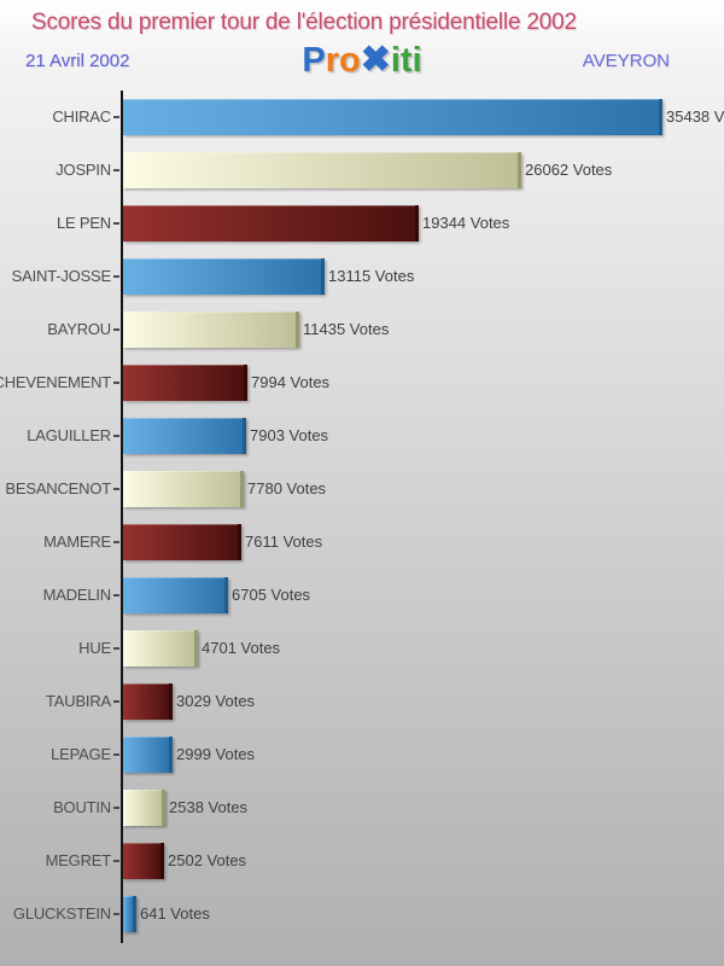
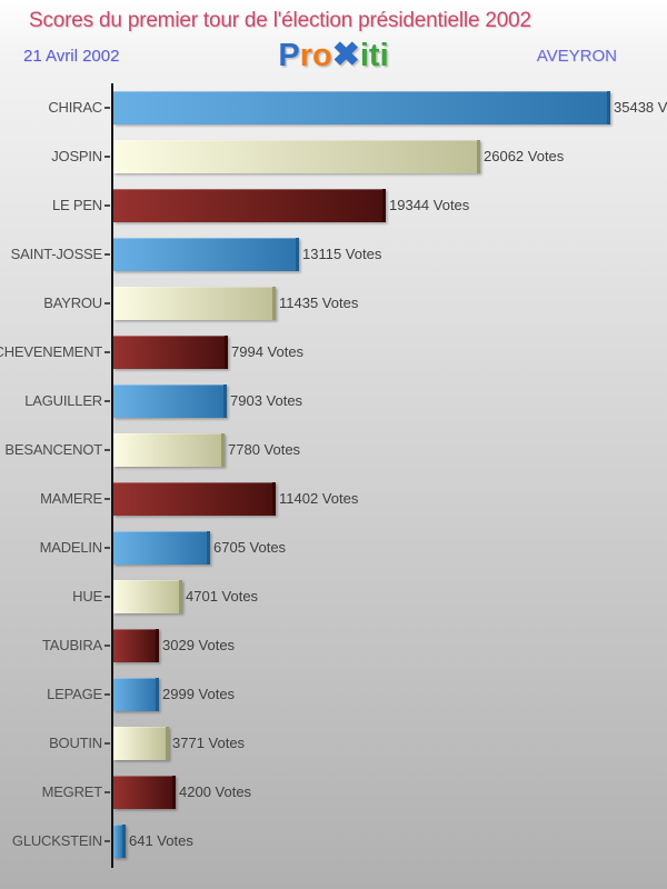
MAMERE: 7611 -> 11402
BOUTIN: 2538 -> 3771
MEGRET: 2502 -> 4200
